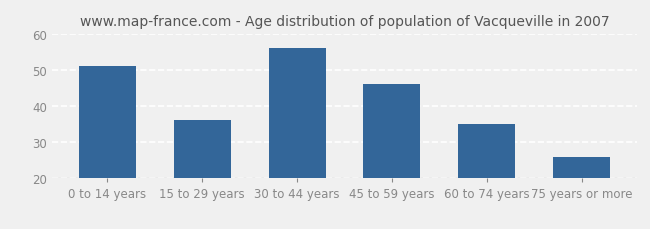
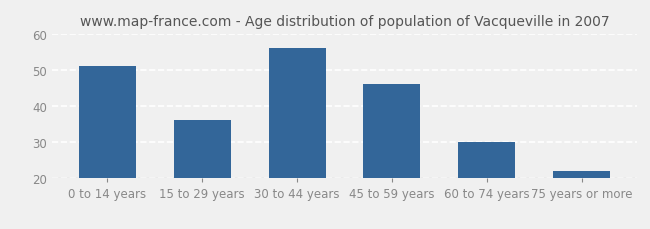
60 to 74 years: 35 -> 30
75 years or more: 26 -> 22
